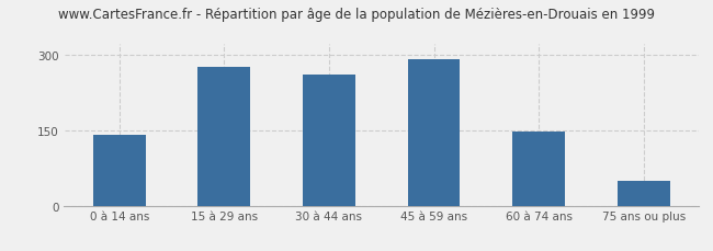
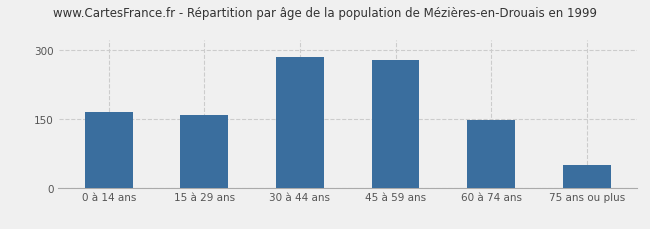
0 à 14 ans: 140 -> 165
15 à 29 ans: 275 -> 158
30 à 44 ans: 260 -> 283
45 à 59 ans: 290 -> 278
